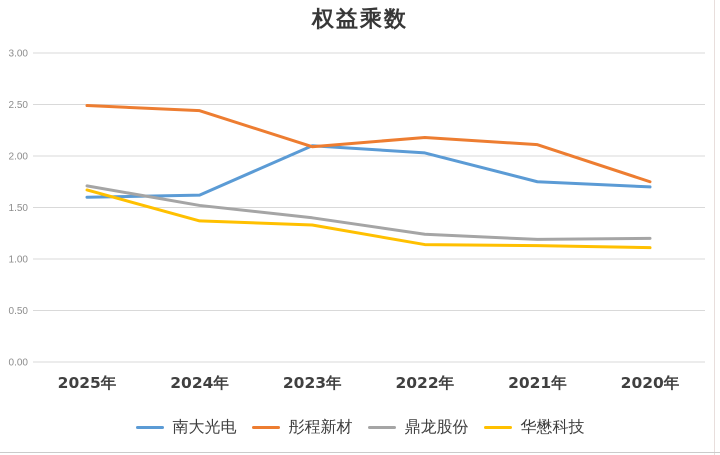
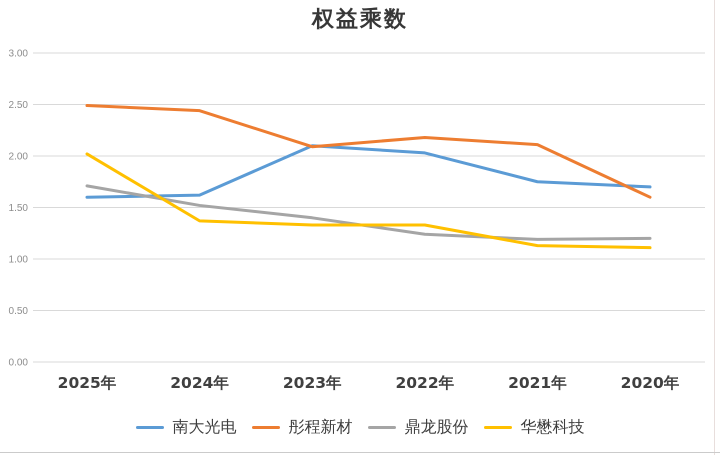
华懋科技/2025年: 1.67 -> 2.02
华懋科技/2022年: 1.14 -> 1.33
彤程新材/2020年: 1.75 -> 1.60
